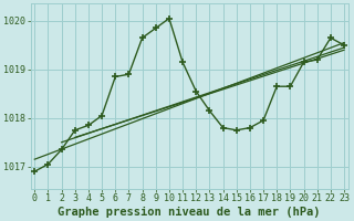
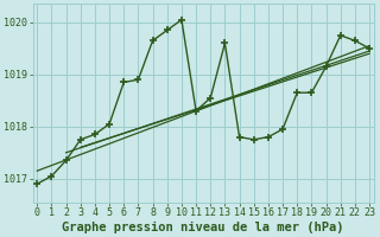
11: 1019.15 -> 1018.30
13: 1018.15 -> 1019.60
21: 1019.20 -> 1019.75
